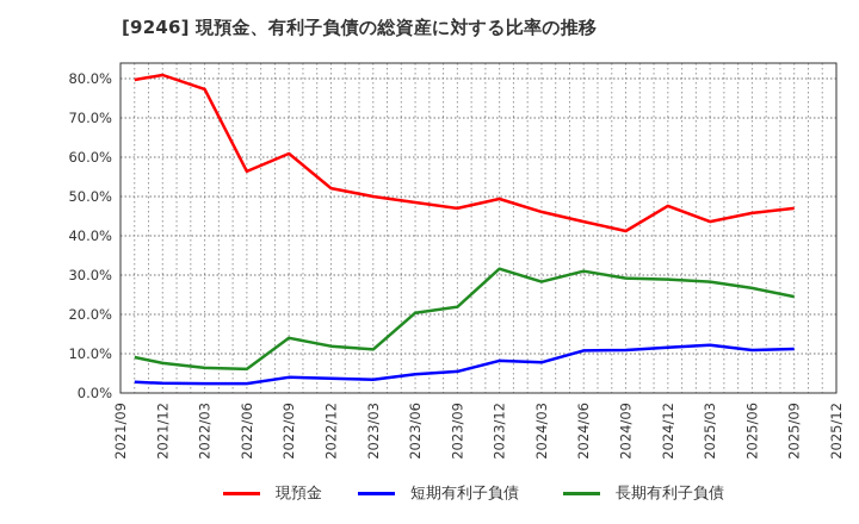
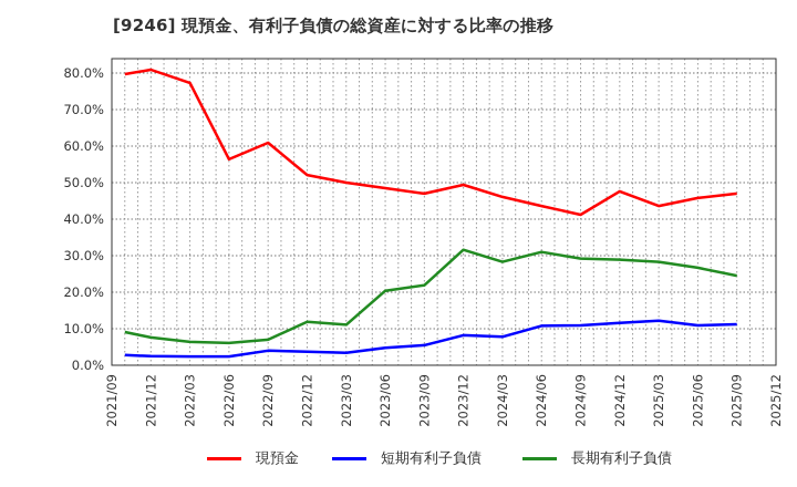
長期有利子負債/2022/09: 14% -> 7%
